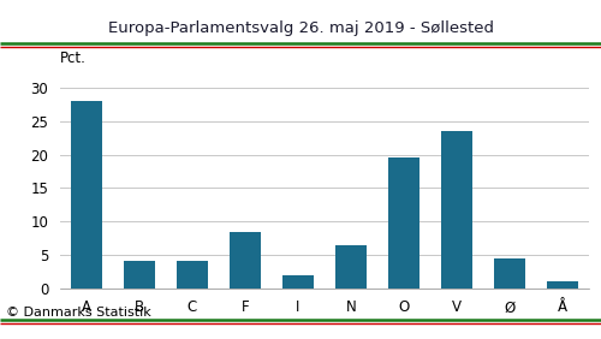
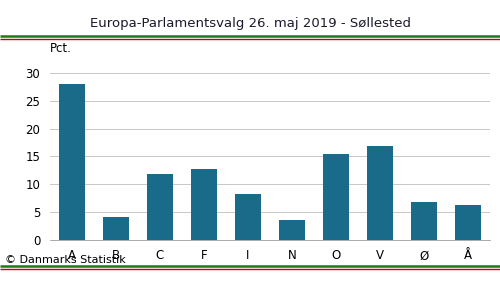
C: 4.0 -> 11.8
F: 8.4 -> 12.8
I: 1.9 -> 8.2
N: 6.5 -> 3.6
O: 19.5 -> 15.4
V: 23.5 -> 16.8
Ø: 4.5 -> 6.8
Å: 1.1 -> 6.2
